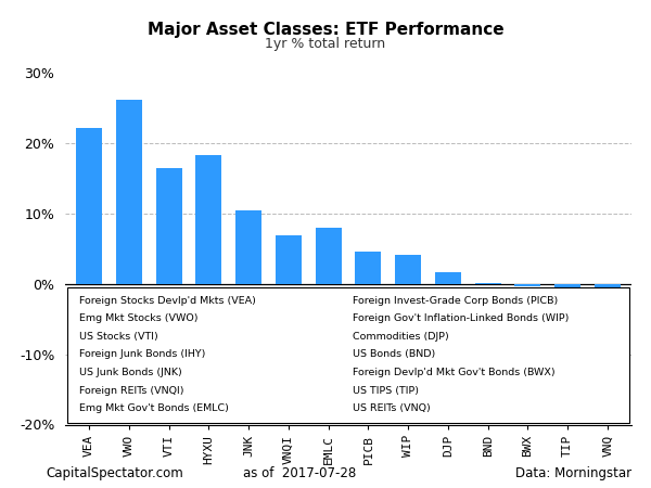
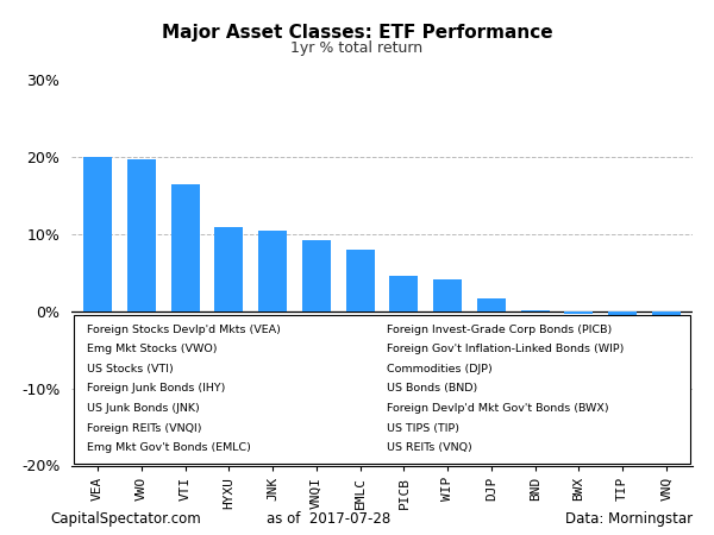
VEA: 22.2% -> 20.1%
VWO: 26.2% -> 19.8%
HYXU: 18.4% -> 11.0%
VNQI: 7.0% -> 9.3%
